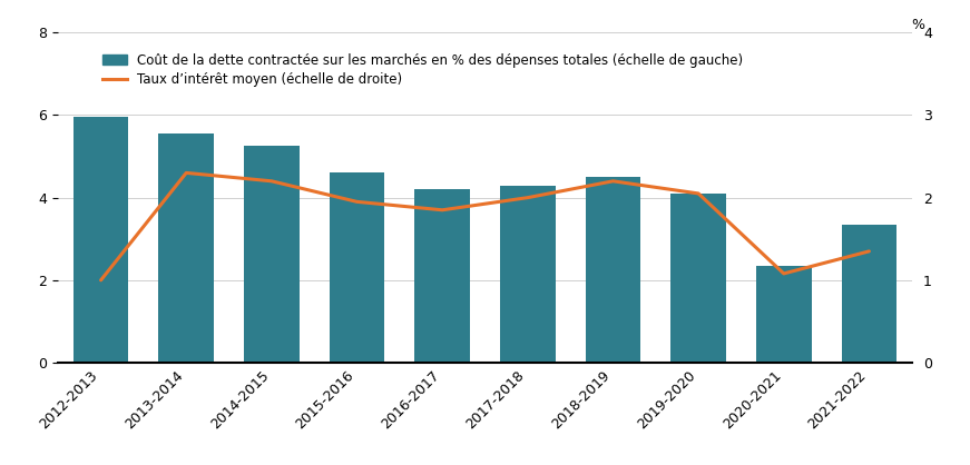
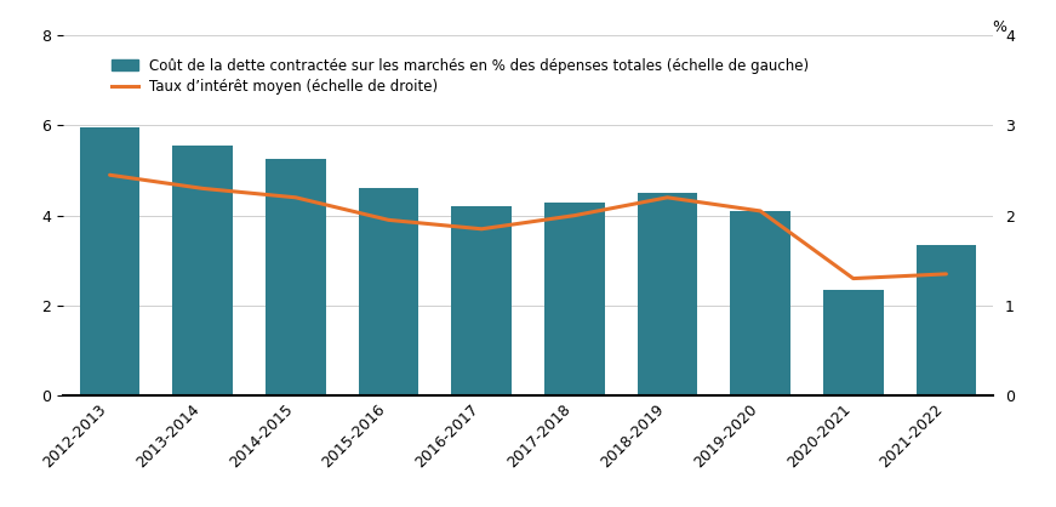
Taux d’intérêt moyen (échelle de droite)/2012-2013: 1.00 -> 2.45
Taux d’intérêt moyen (échelle de droite)/2020-2021: 1.08 -> 1.30
